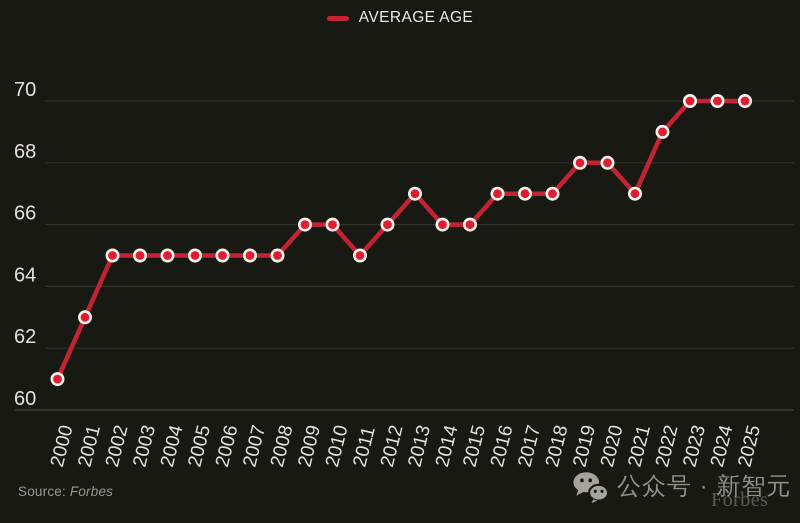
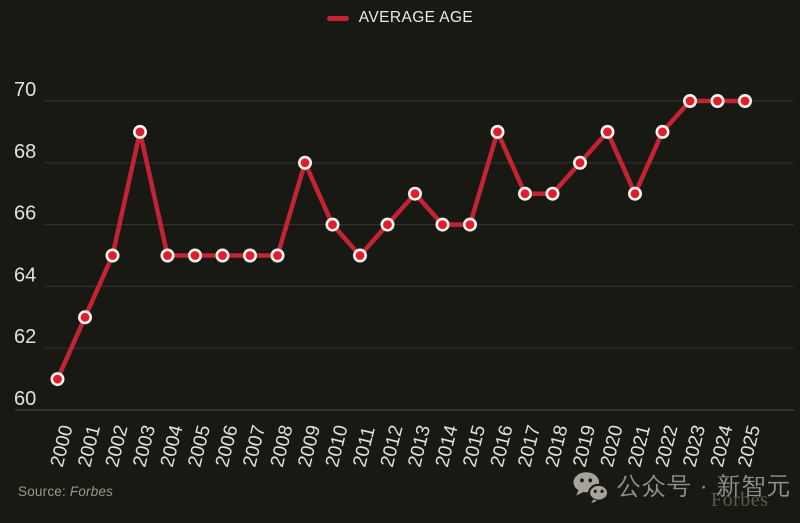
2003: 65 -> 69
2009: 66 -> 68
2016: 67 -> 69
2020: 68 -> 69
